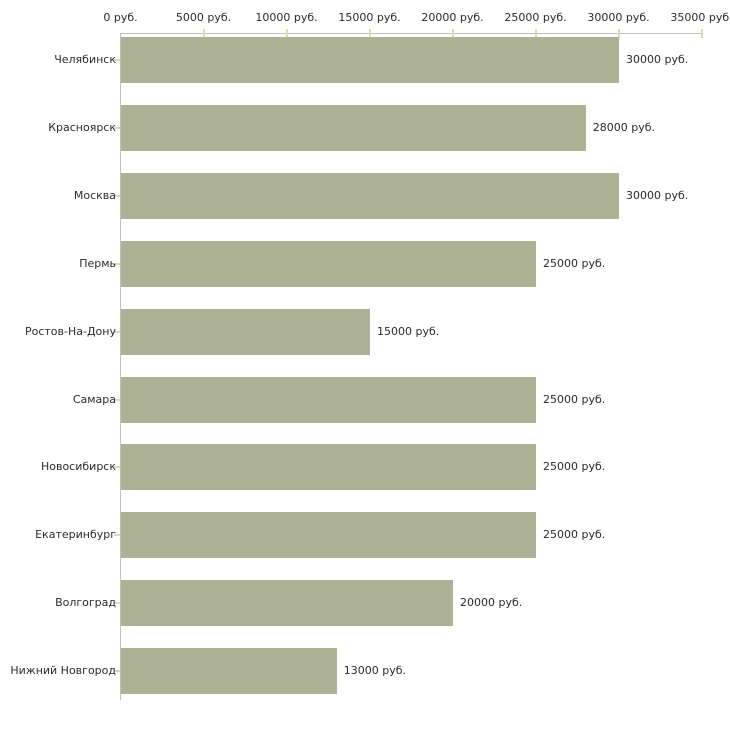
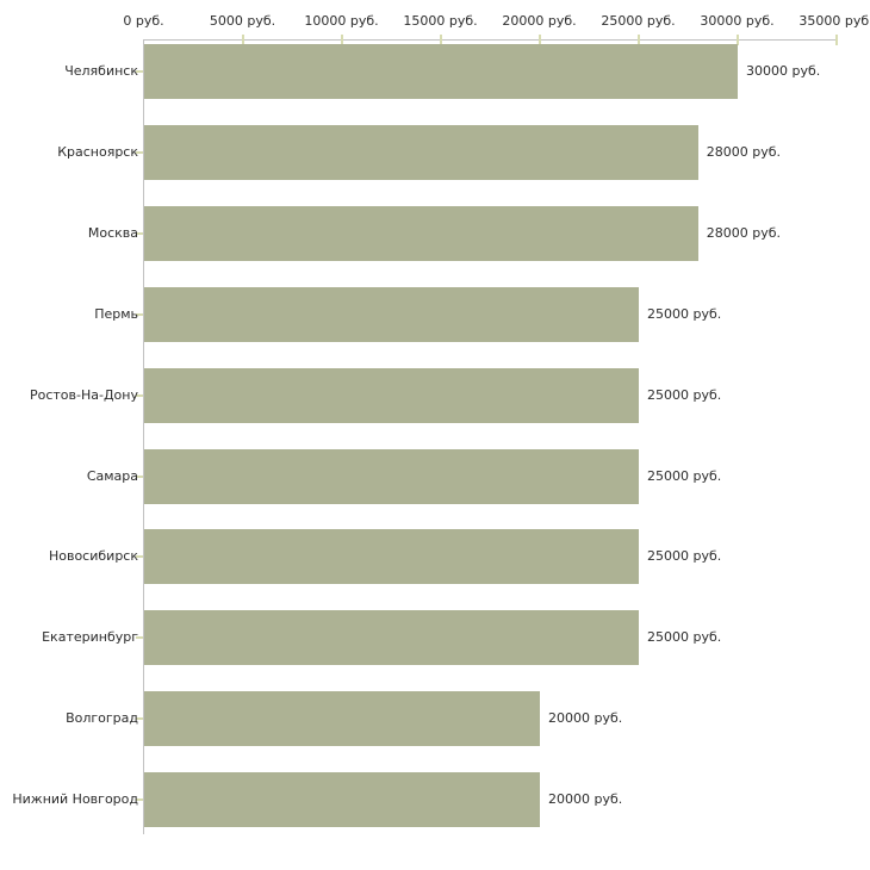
Москва: 30000 -> 28000
Ростов-На-Дону: 15000 -> 25000
Нижний Новгород: 13000 -> 20000
